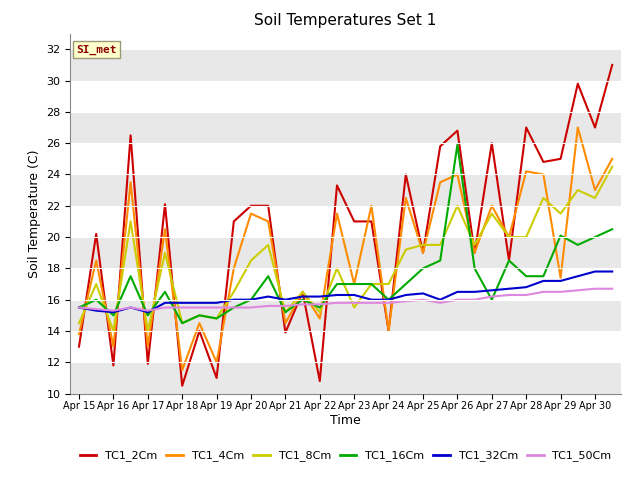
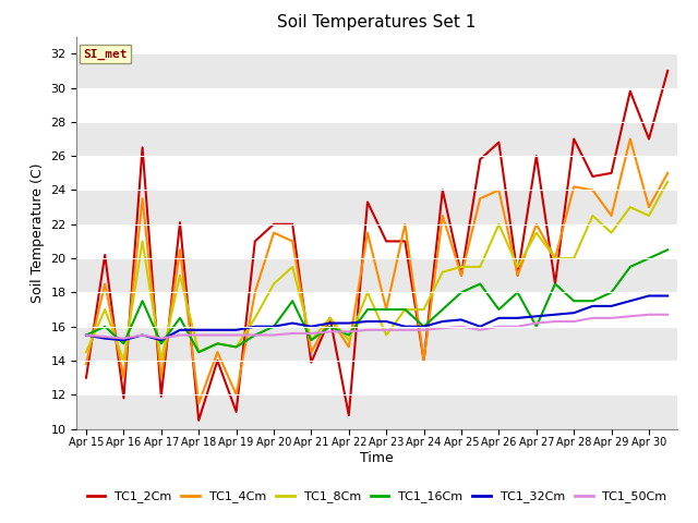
TC1_16Cm/Apr 26: 25.9 -> 17.0
TC1_4Cm/Apr 29: 17.4 -> 22.5
TC1_16Cm/Apr 29: 20.1 -> 18.0
